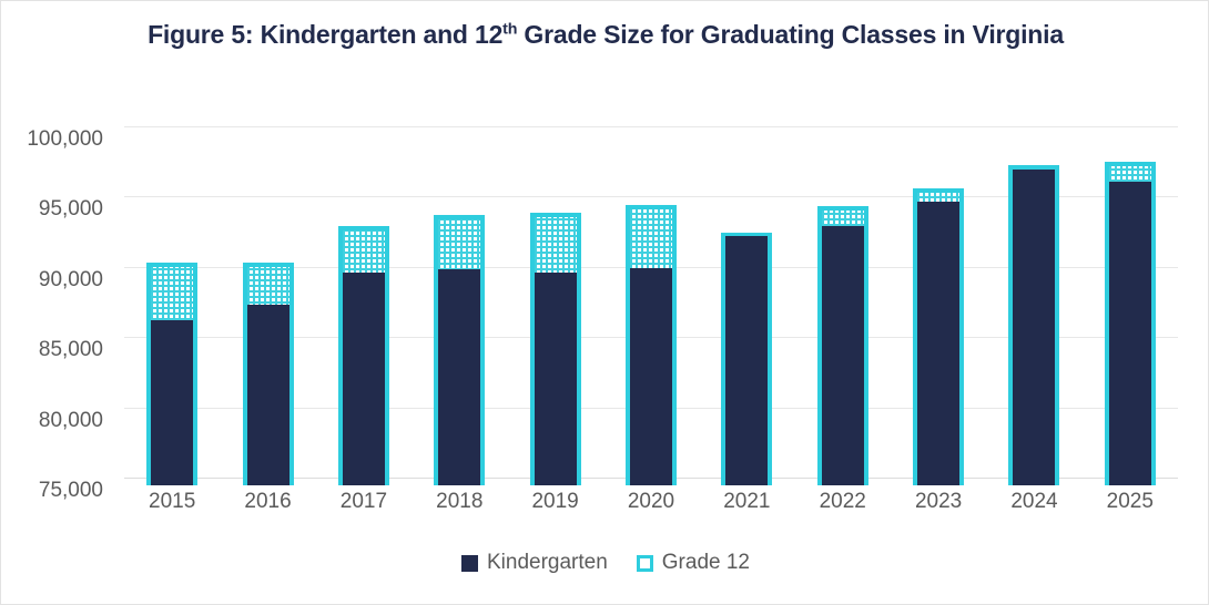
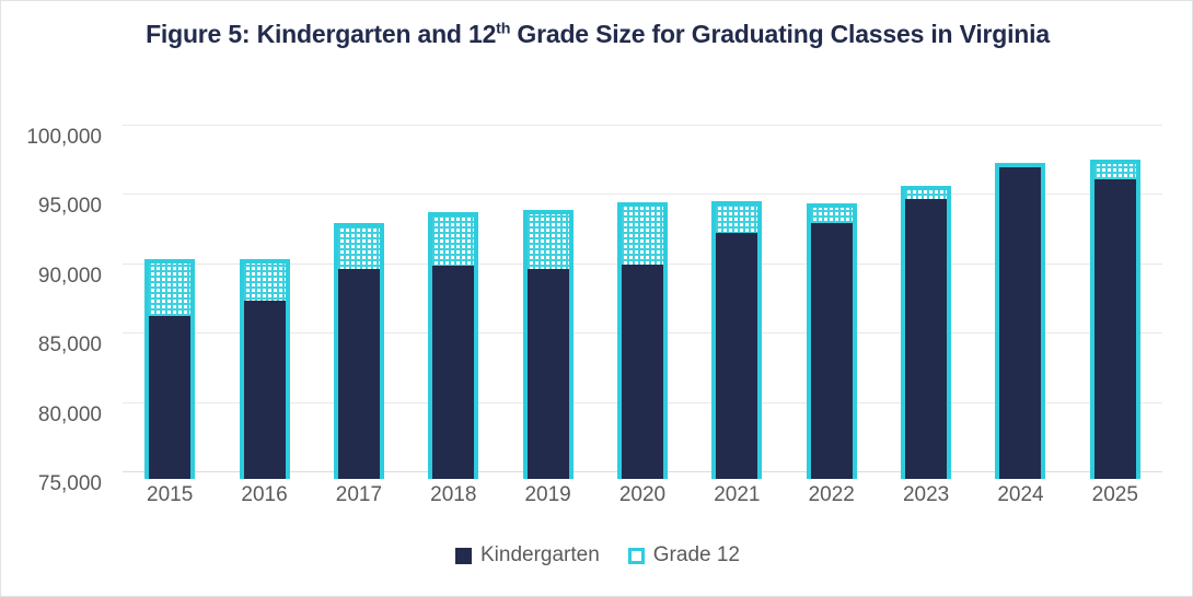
Grade 12/2021: 92500 -> 94600
